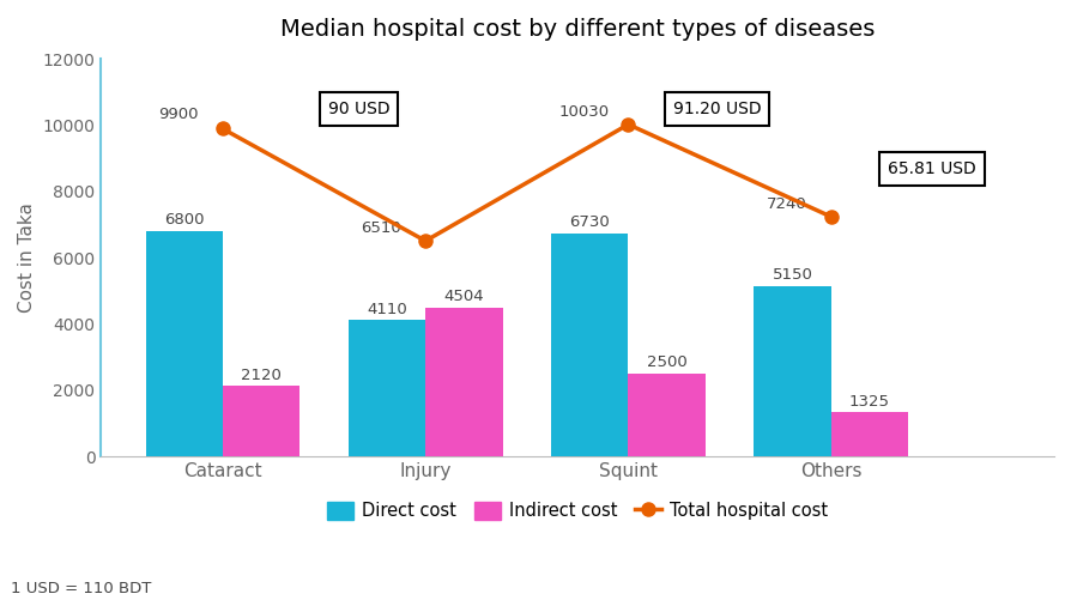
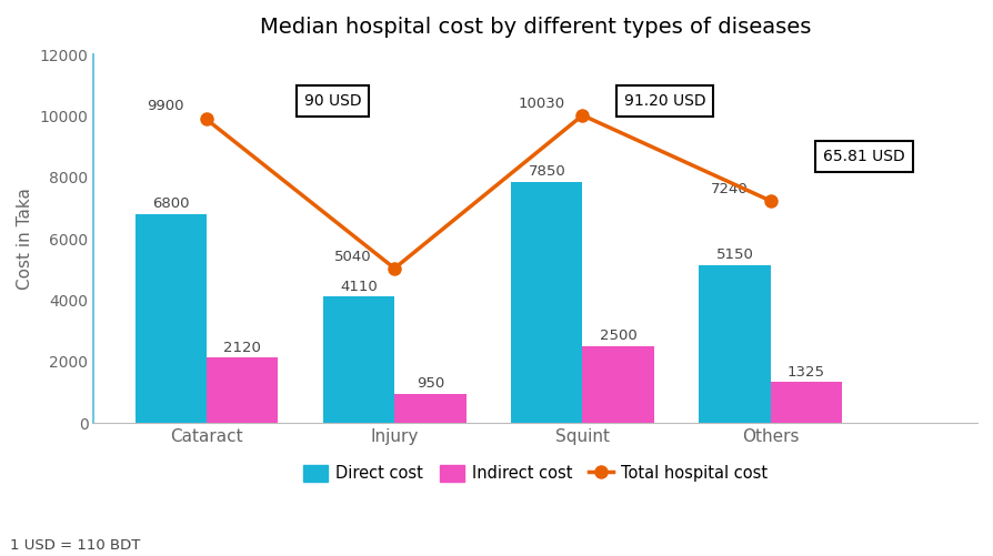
Total hospital cost/Injury: 6510 -> 5040
Indirect cost/Injury: 4504 -> 950
Direct cost/Squint: 6730 -> 7850
